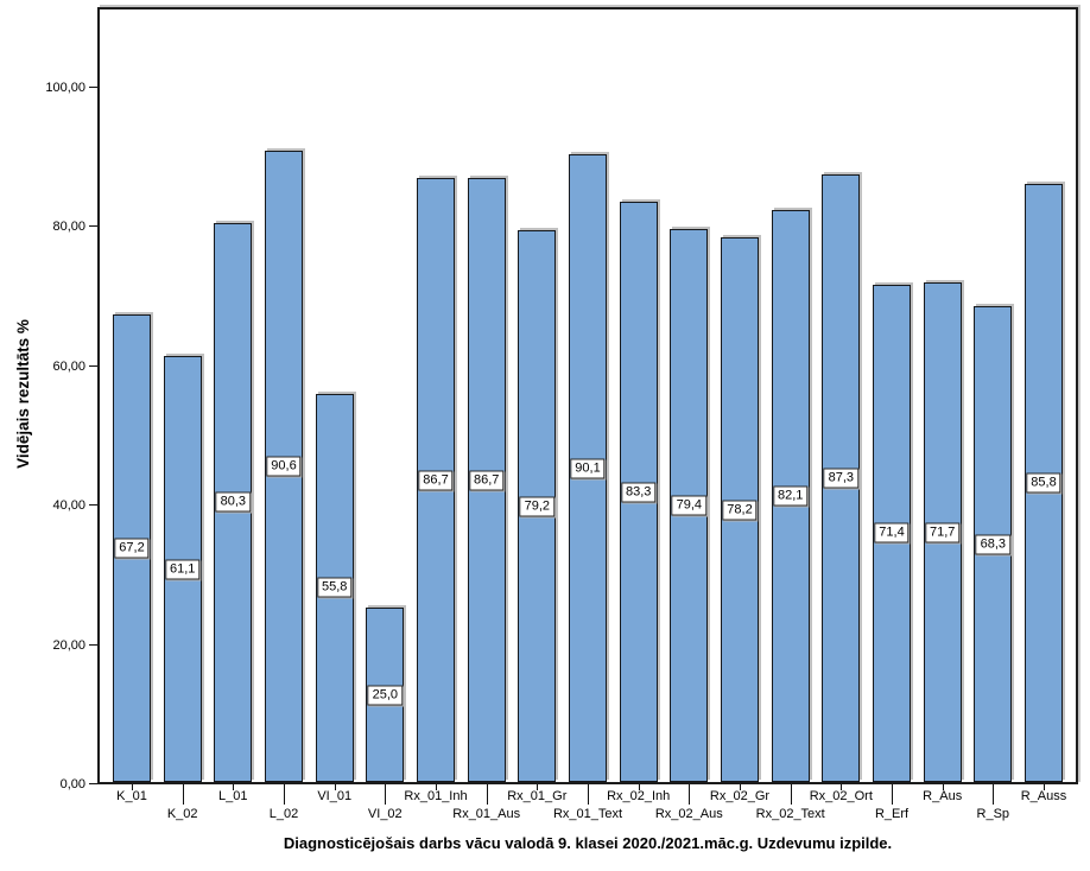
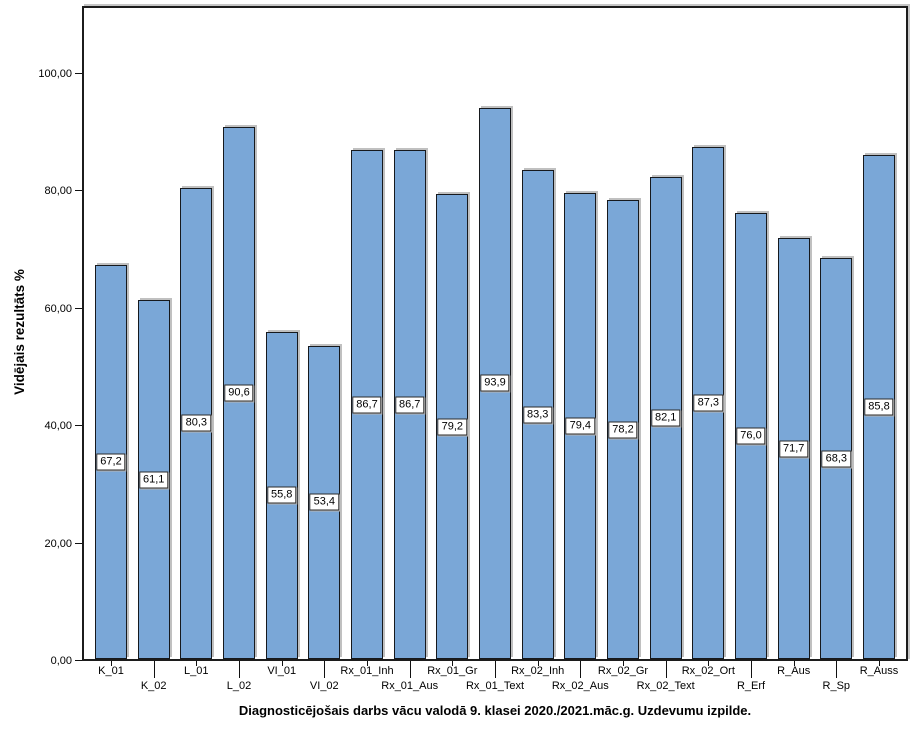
VI_02: 25,0 -> 53,4
Rx_01_Text: 90,1 -> 93,9
R_Erf: 71,4 -> 76,0
